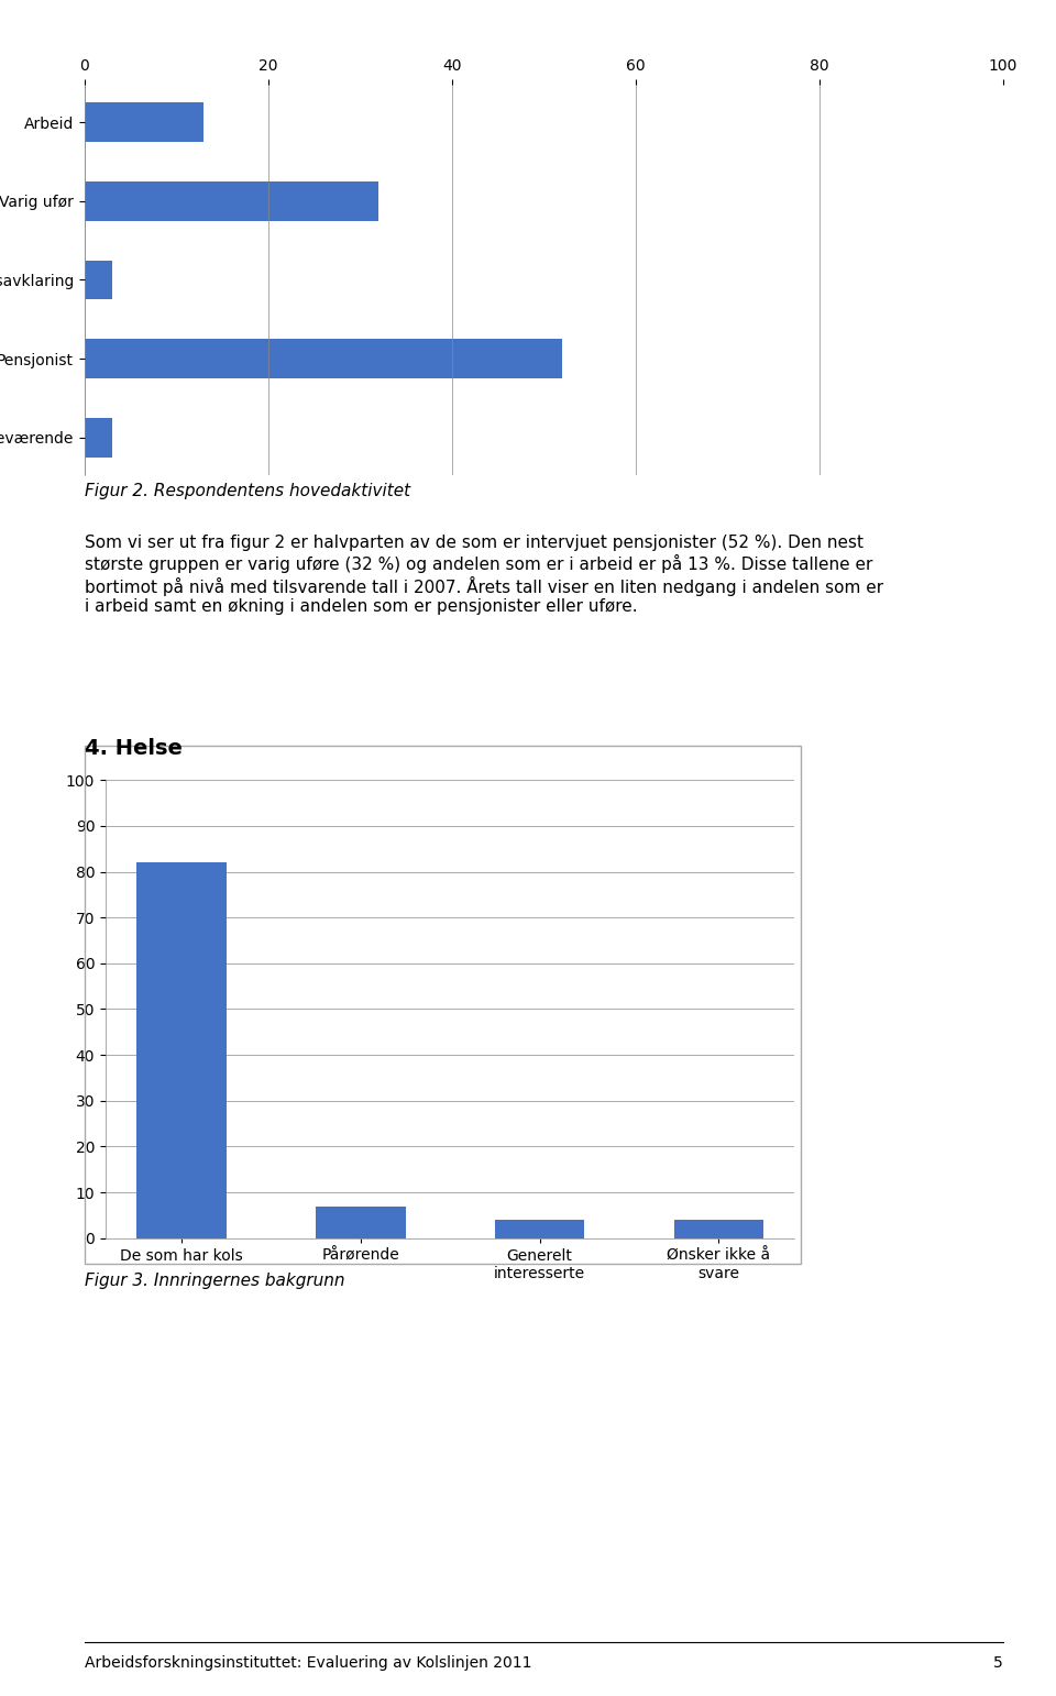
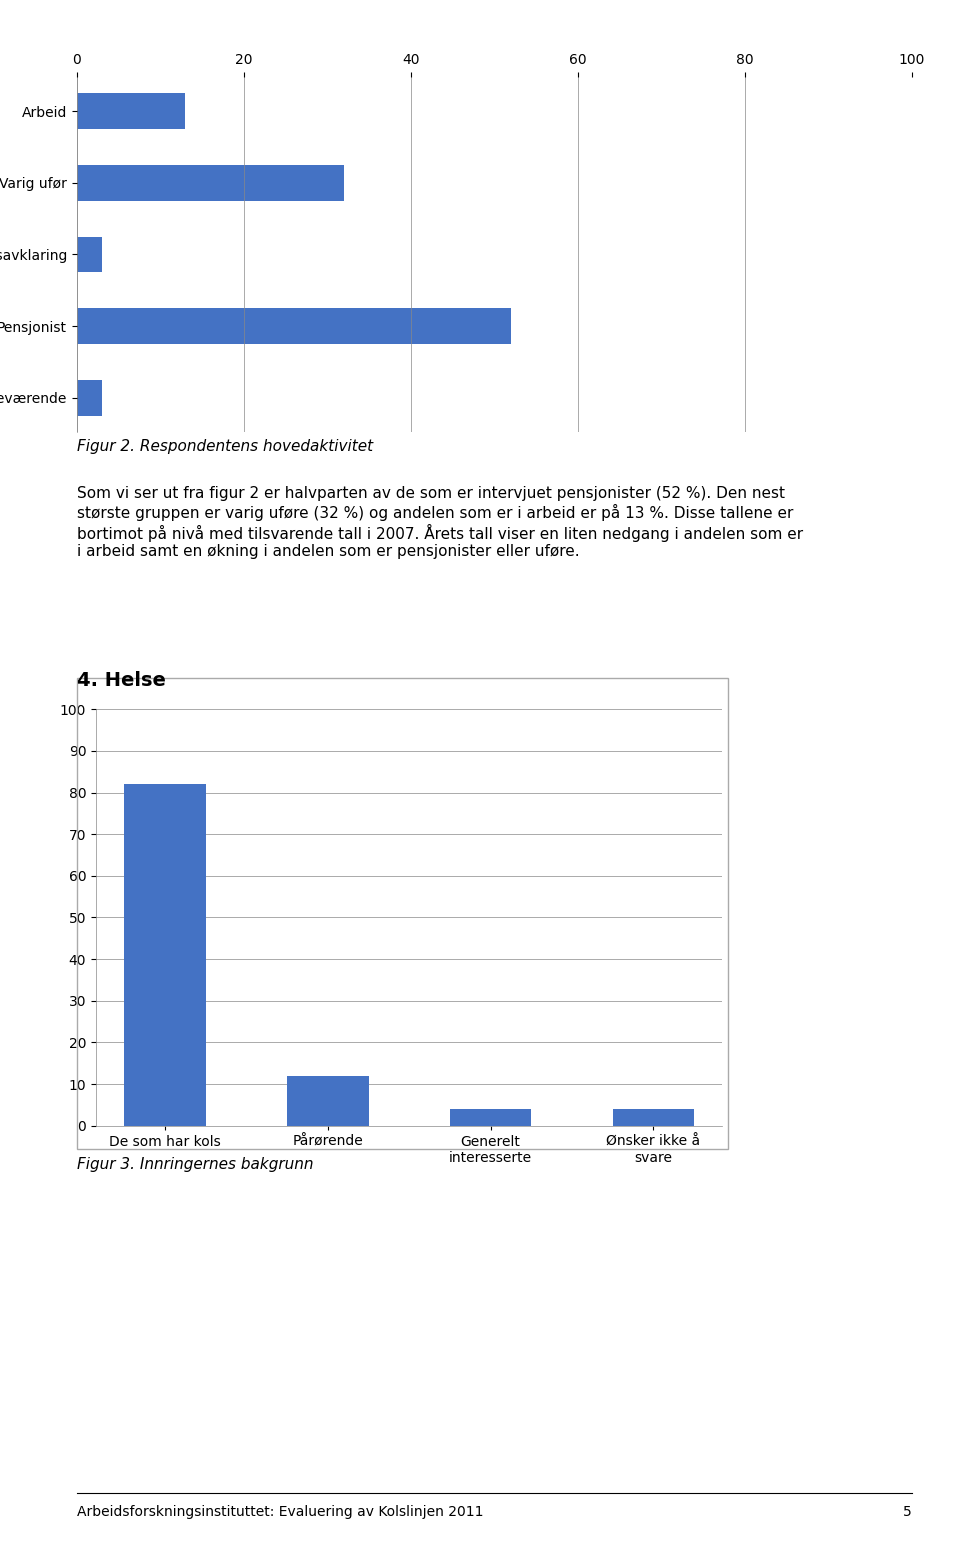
Pårørende: 7 -> 12
